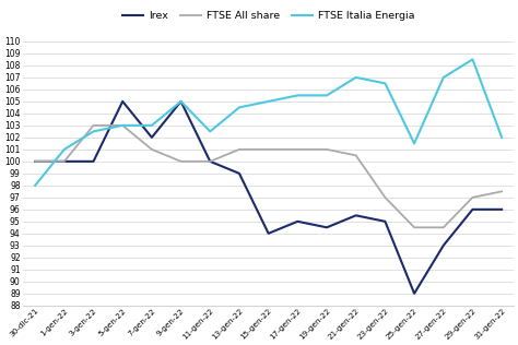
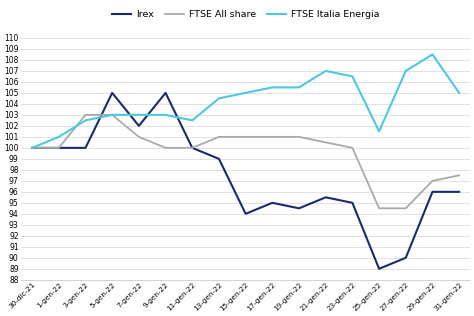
FTSE Italia Energia/30-dic-21: 98.0 -> 100.0
FTSE Italia Energia/9-gen-22: 105.0 -> 103.0
FTSE All share/23-gen-22: 97.0 -> 100.0
Irex/27-gen-22: 93.0 -> 90.0
FTSE Italia Energia/31-gen-22: 102.0 -> 105.0
